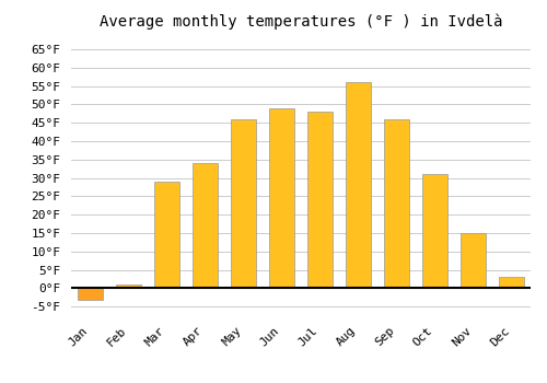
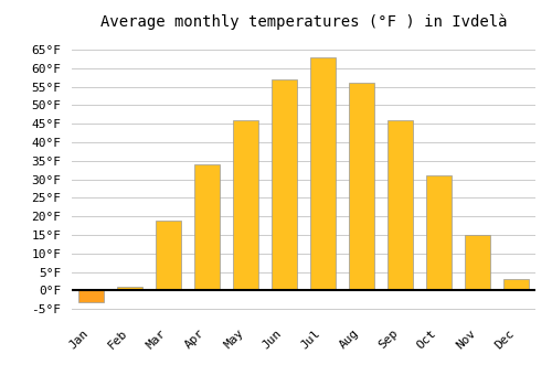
Mar: 29°F -> 19°F
Jun: 49°F -> 57°F
Jul: 48°F -> 63°F
